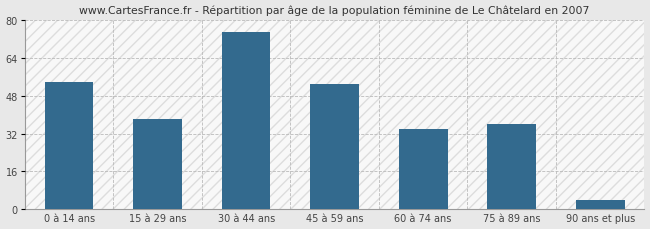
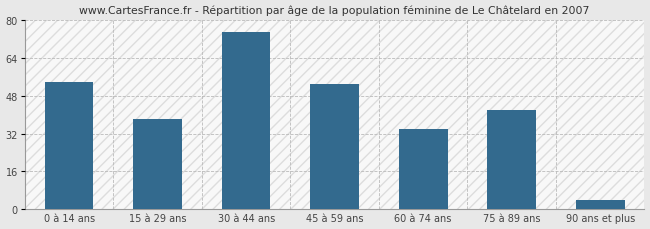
75 à 89 ans: 36 -> 42
